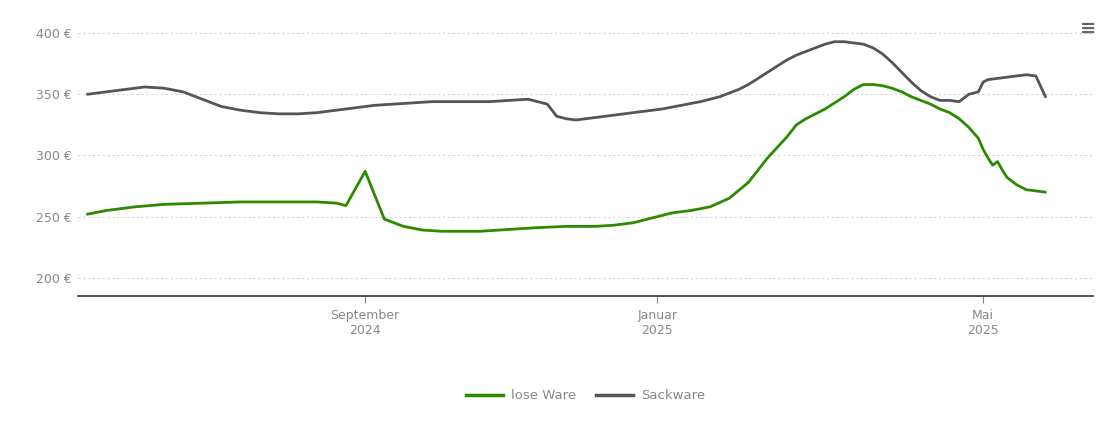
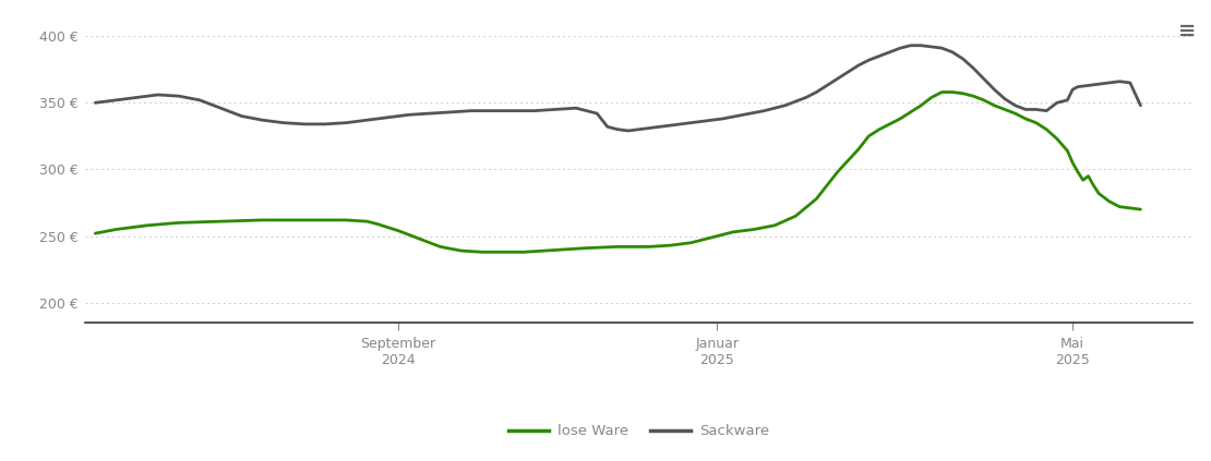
lose Ware/September 2024: 287 € -> 254 €
